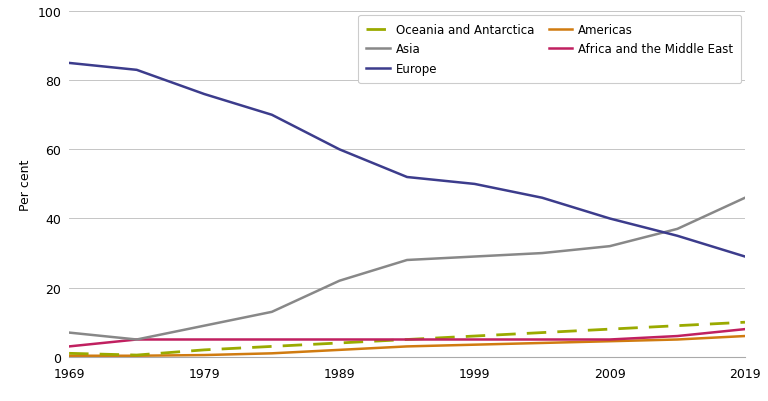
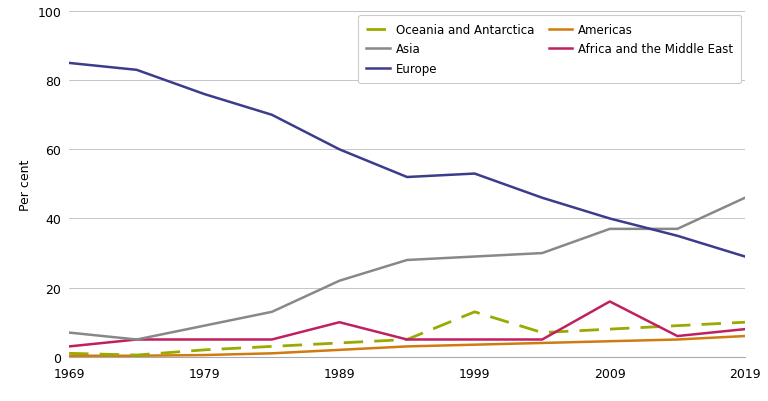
Africa and the Middle East/1989: 5 -> 10
Europe/1999: 50 -> 53
Oceania and Antarctica/1999: 6.0 -> 13.0
Asia/2009: 32 -> 37
Africa and the Middle East/2009: 5 -> 16
